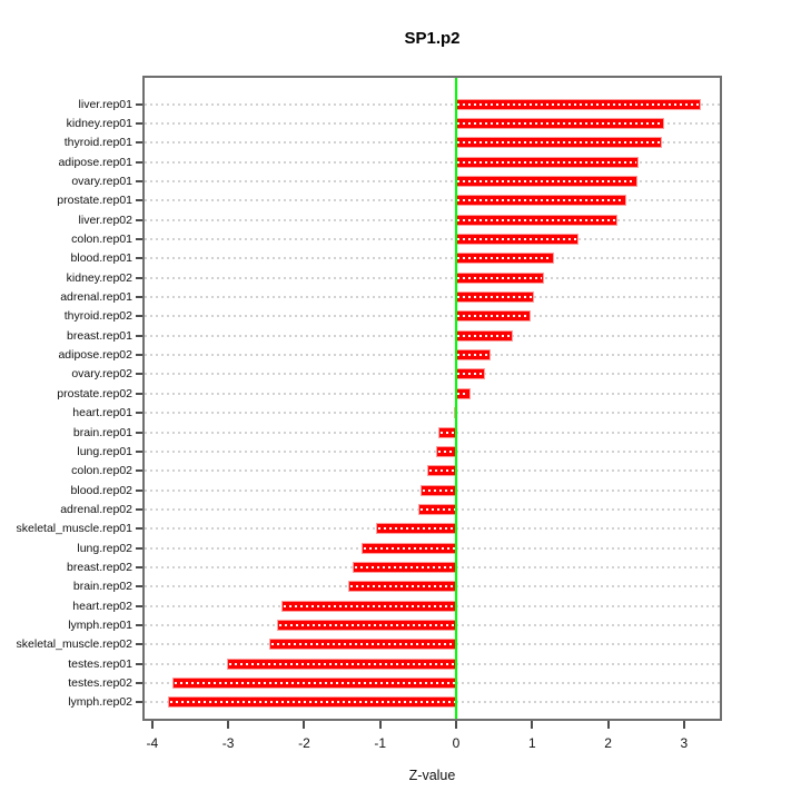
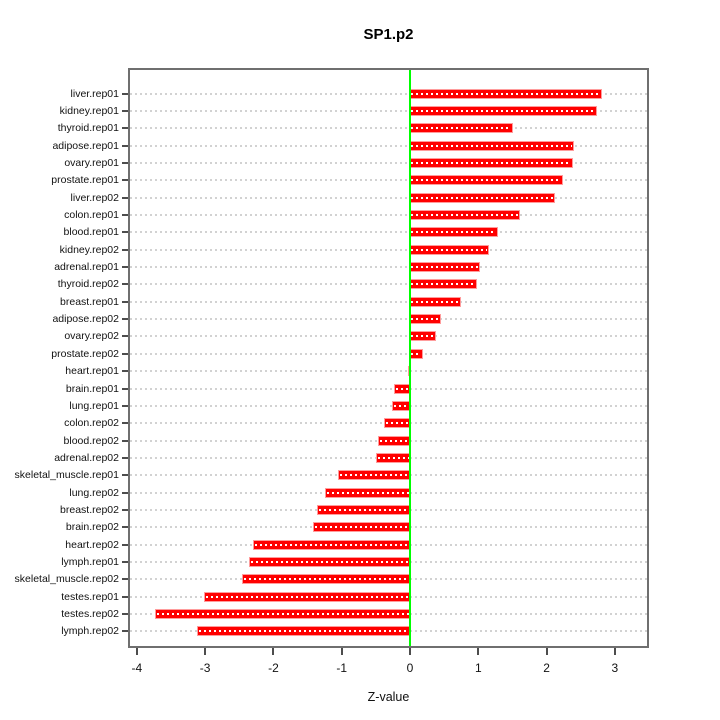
liver.rep01: 3.2 -> 2.8
thyroid.rep01: 2.7 -> 1.5
lymph.rep02: -3.8 -> -3.1
